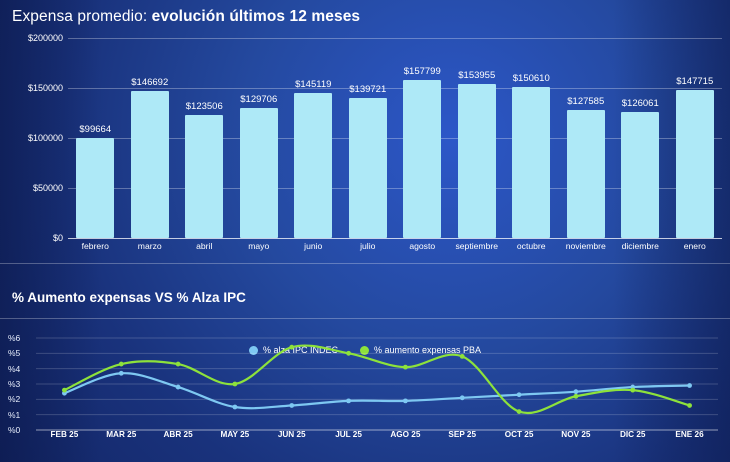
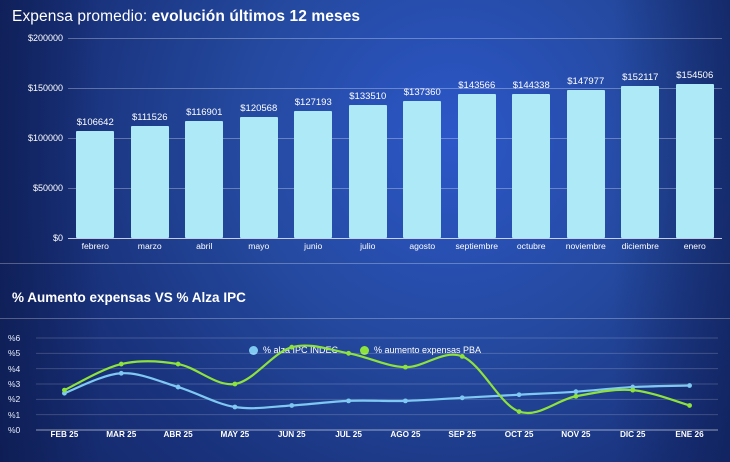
Expensa promedio: evolución últimos 12 meses/febrero: $99664 -> $106642
Expensa promedio: evolución últimos 12 meses/marzo: $146692 -> $111526
Expensa promedio: evolución últimos 12 meses/abril: $123506 -> $116901
Expensa promedio: evolución últimos 12 meses/mayo: $129706 -> $120568
Expensa promedio: evolución últimos 12 meses/junio: $145119 -> $127193
Expensa promedio: evolución últimos 12 meses/julio: $139721 -> $133510
Expensa promedio: evolución últimos 12 meses/agosto: $157799 -> $137360
Expensa promedio: evolución últimos 12 meses/septiembre: $153955 -> $143566
Expensa promedio: evolución últimos 12 meses/octubre: $150610 -> $144338
Expensa promedio: evolución últimos 12 meses/noviembre: $127585 -> $147977
Expensa promedio: evolución últimos 12 meses/diciembre: $126061 -> $152117
Expensa promedio: evolución últimos 12 meses/enero: $147715 -> $154506
